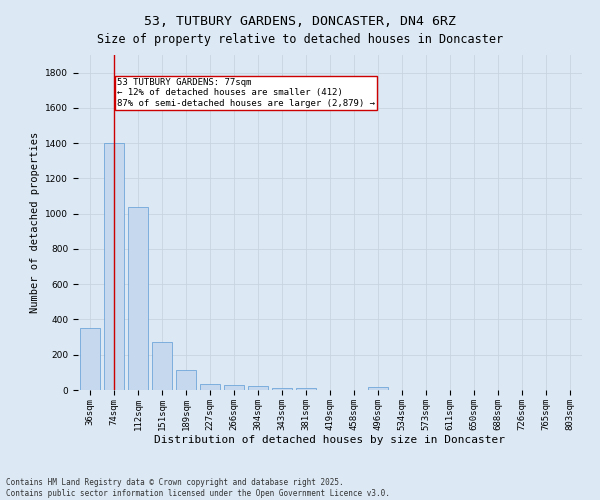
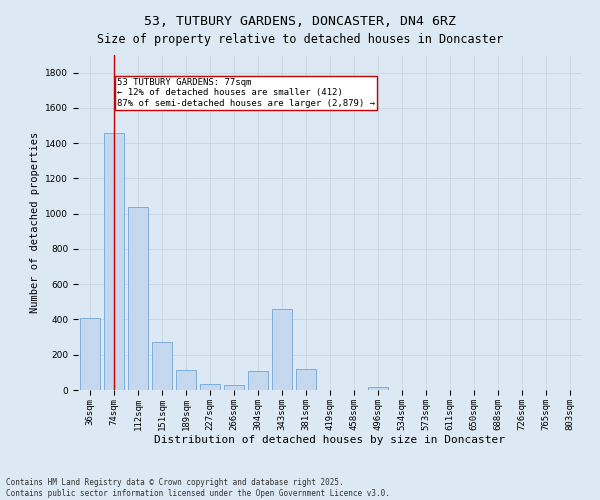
36sqm: 350 -> 410
74sqm: 1400 -> 1460
304sqm: 20 -> 110
343sqm: 10 -> 460
381sqm: 10 -> 120
